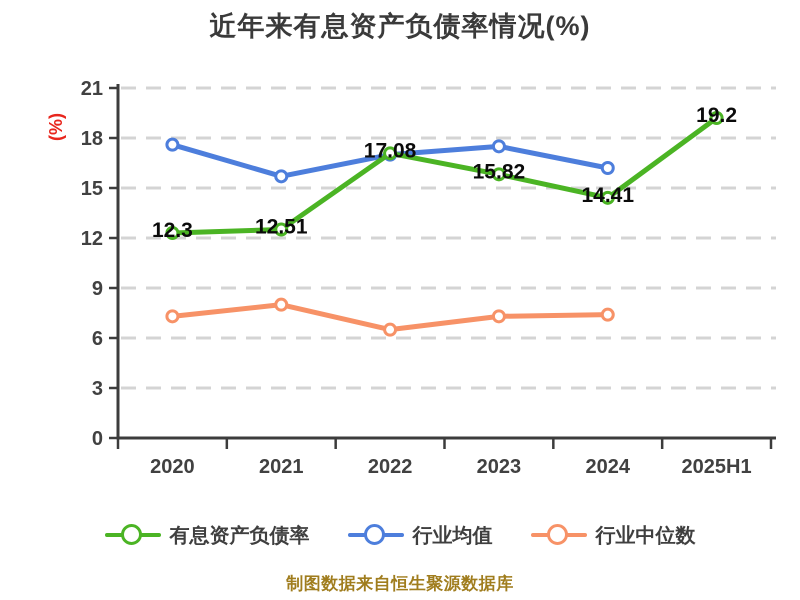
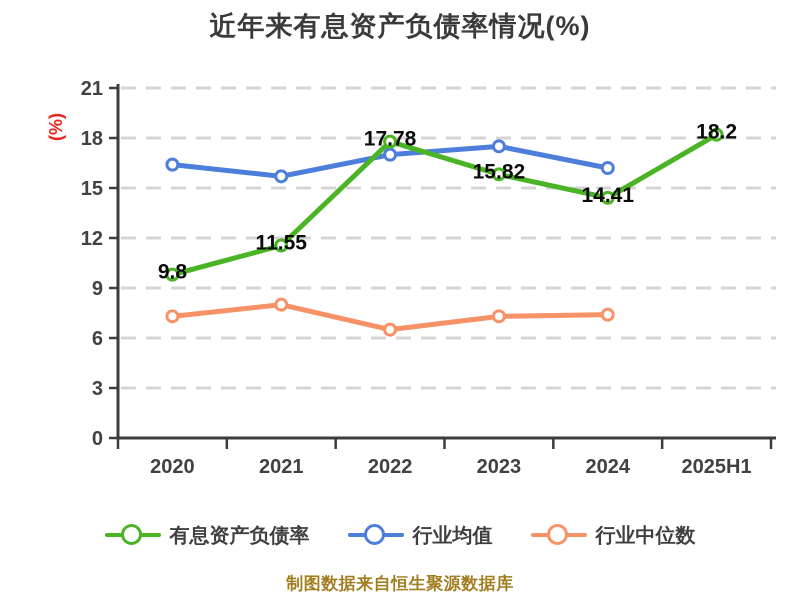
有息资产负债率/2020: 12.3 -> 9.8
行业均值/2020: 17.6 -> 16.4
有息资产负债率/2021: 12.51 -> 11.55
有息资产负债率/2022: 17.08 -> 17.78
有息资产负债率/2025H1: 19.2 -> 18.2
